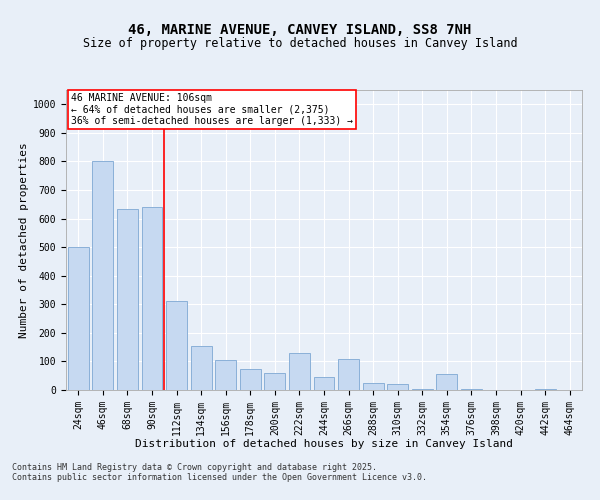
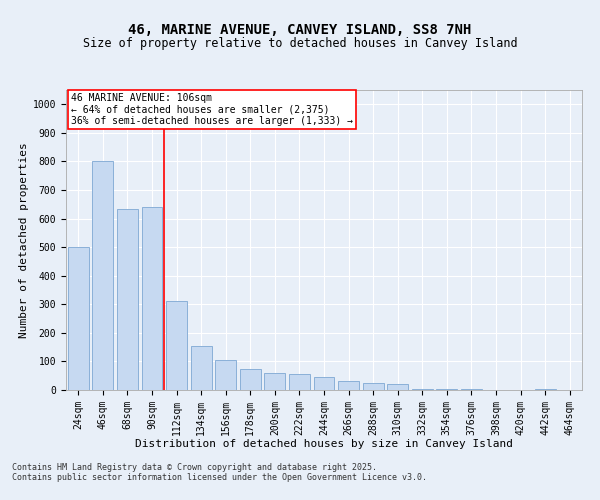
222sqm: 130 -> 55
266sqm: 110 -> 30
354sqm: 55 -> 5
